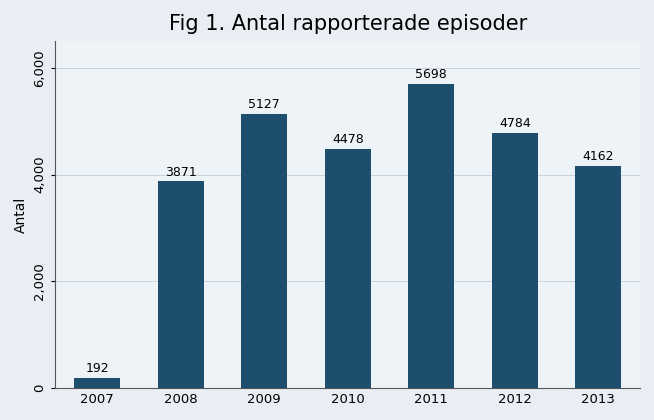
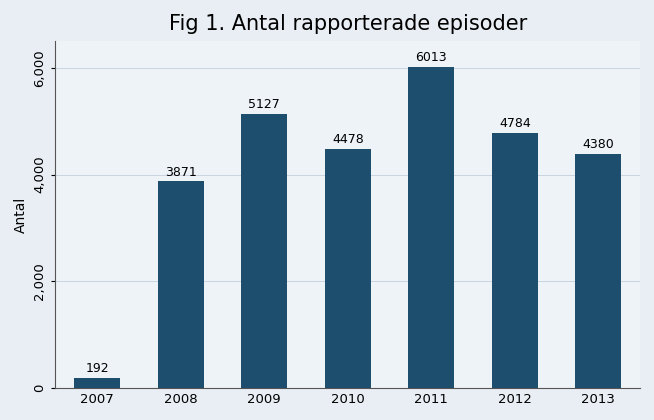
2011: 5698 -> 6013
2013: 4162 -> 4380
